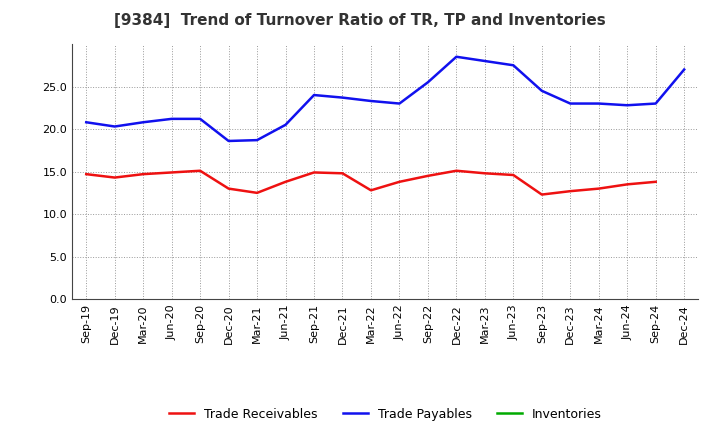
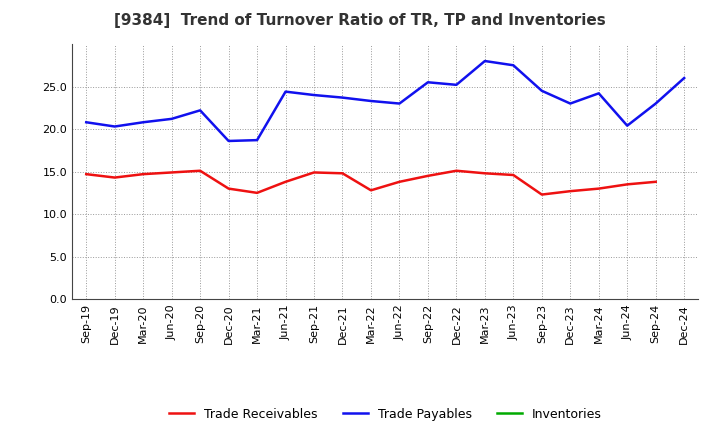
Trade Payables/Sep-20: 21.2 -> 22.2
Trade Payables/Jun-21: 20.5 -> 24.4
Trade Payables/Dec-22: 28.5 -> 25.2
Trade Payables/Mar-24: 23.0 -> 24.2
Trade Payables/Jun-24: 22.8 -> 20.4
Trade Payables/Dec-24: 27.0 -> 26.0
